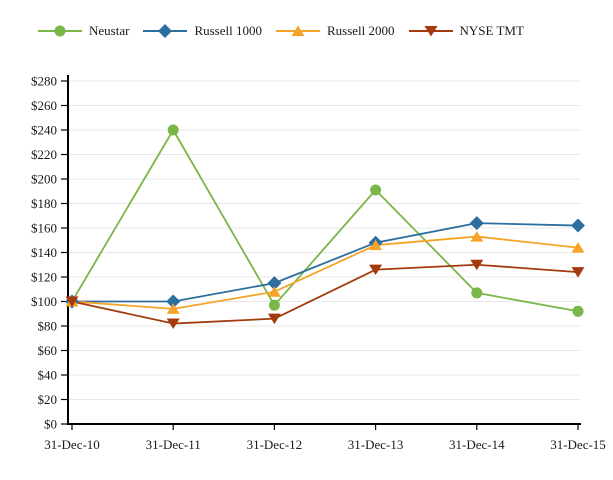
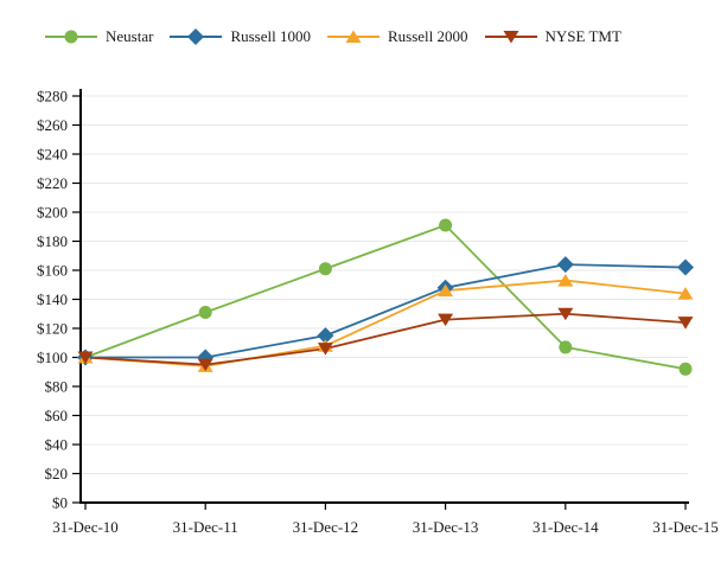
Neustar/31-Dec-11: $240 -> $131
NYSE TMT/31-Dec-11: $82 -> $95
Neustar/31-Dec-12: $97 -> $161
NYSE TMT/31-Dec-12: $86 -> $106
